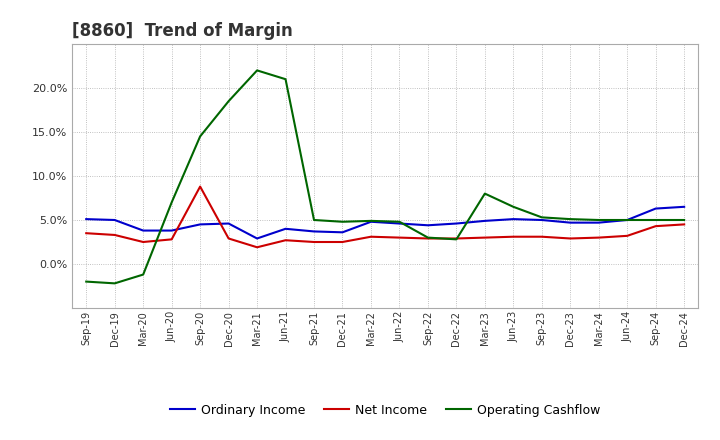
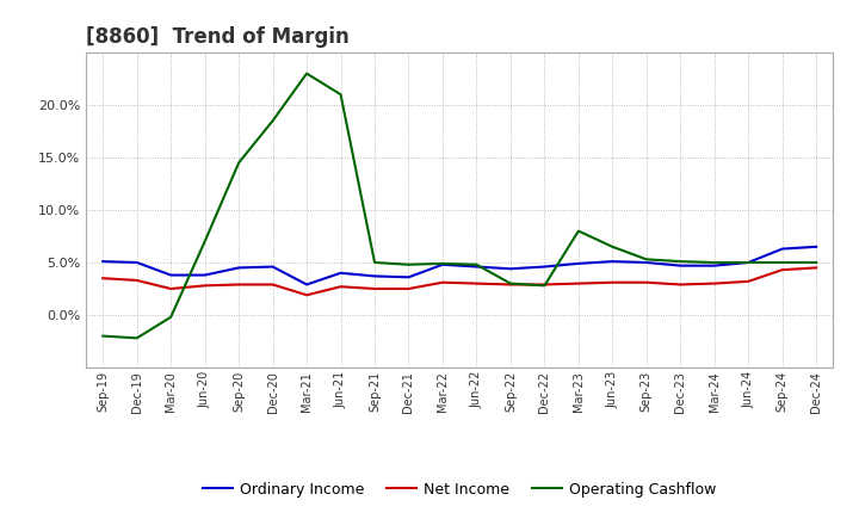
Operating Cashflow/Mar-20: -1.2% -> -0.2%
Net Income/Sep-20: 8.8% -> 2.9%
Operating Cashflow/Mar-21: 22.0% -> 23.0%
